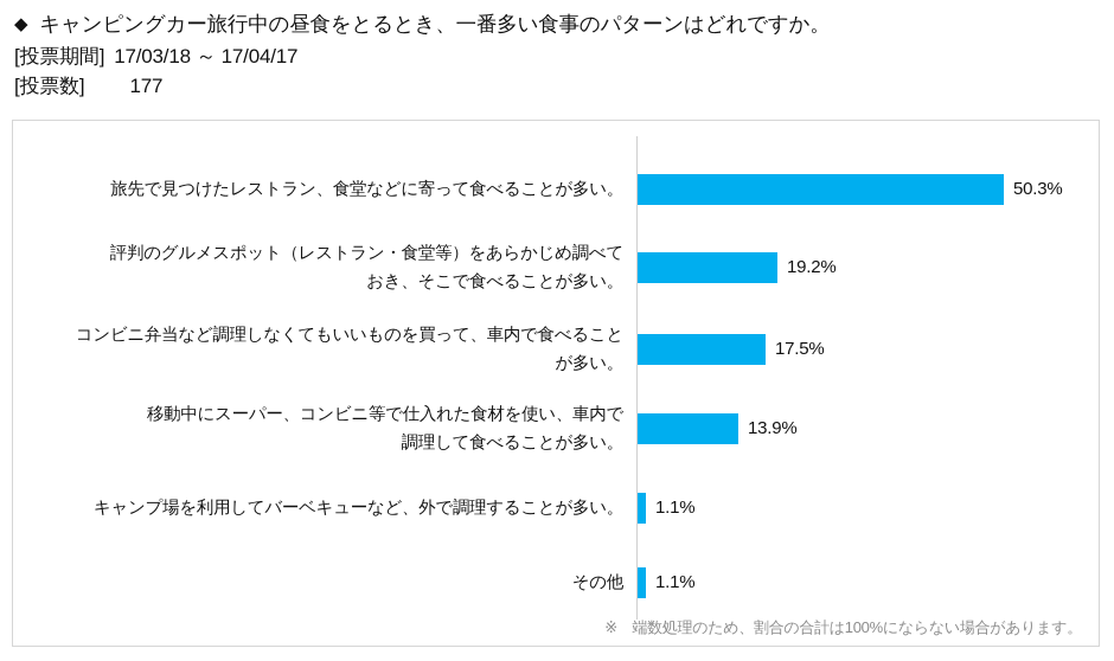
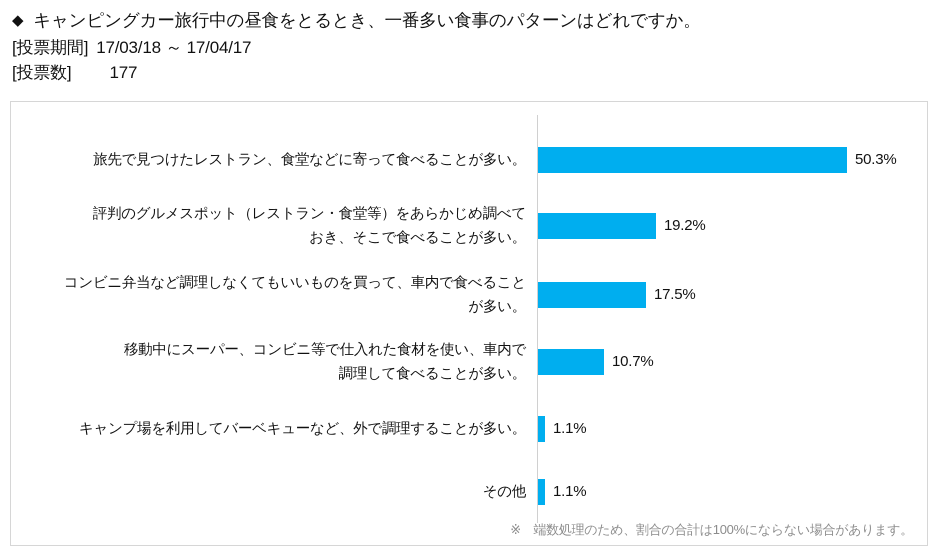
移動中にスーパー、コンビニ等で仕入れた食材を使い、車内で調理して食べることが多い。: 13.9% -> 10.7%
